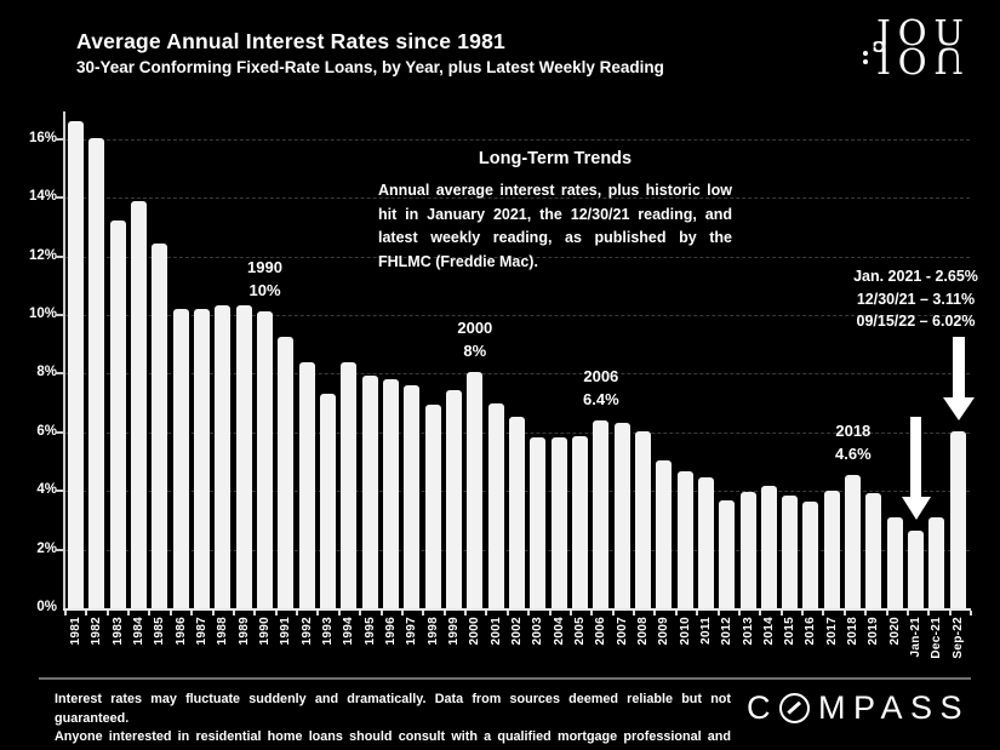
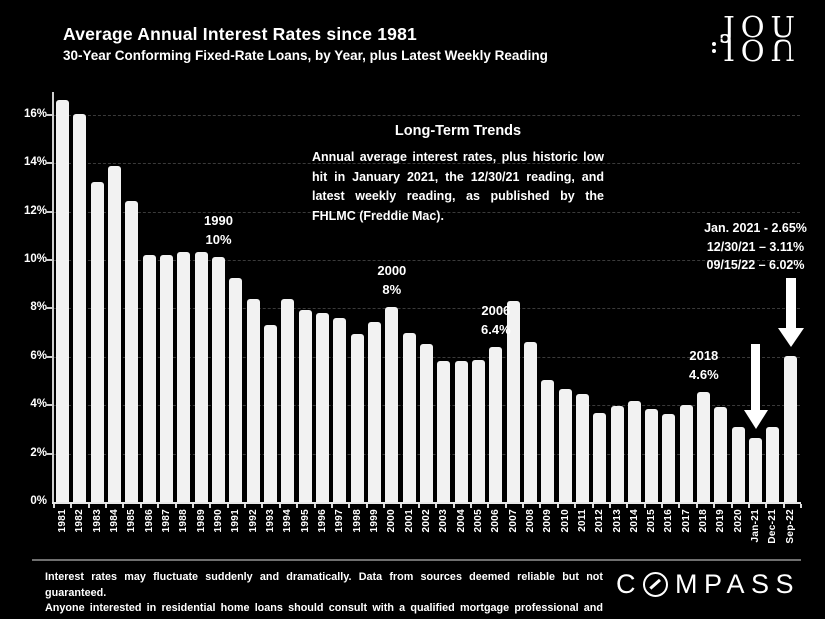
2007: 6.3% -> 8.3%
2008: 6.0% -> 6.6%
